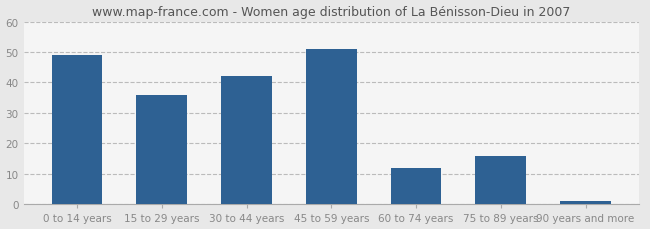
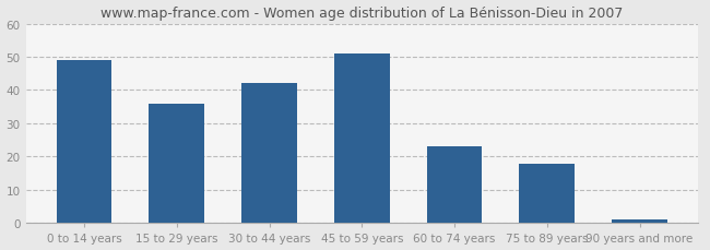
60 to 74 years: 12 -> 23
75 to 89 years: 16 -> 18
